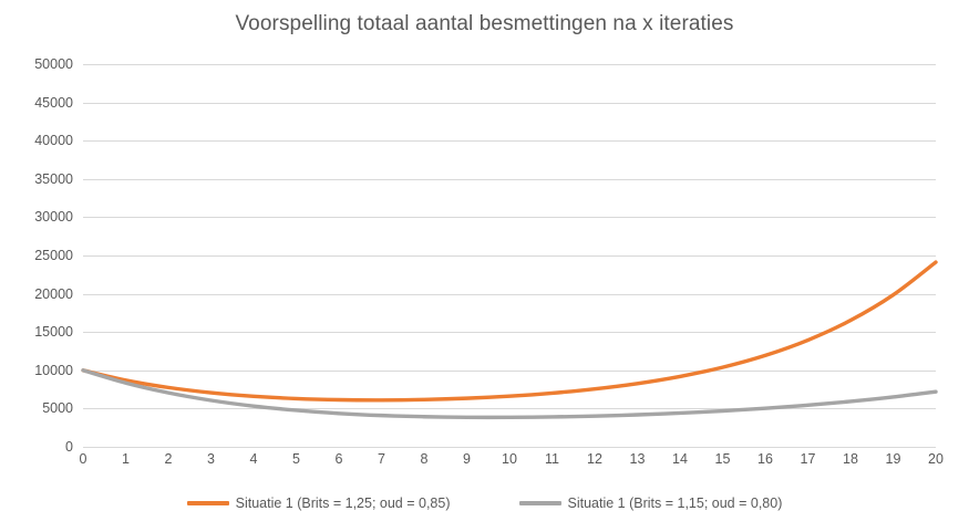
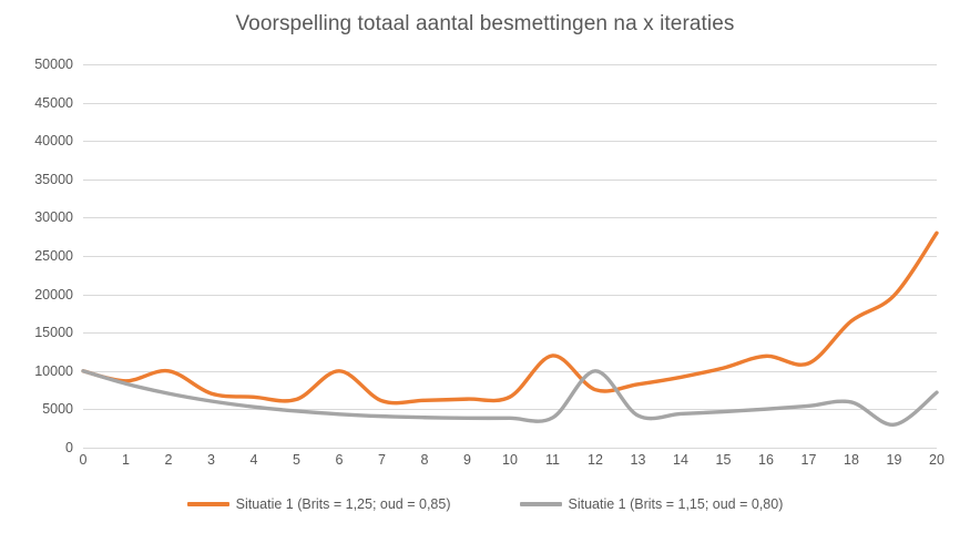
Situatie 1 (Brits = 1,25; oud = 0,85)/2: 8000 -> 10000
Situatie 1 (Brits = 1,25; oud = 0,85)/6: 6000 -> 10000
Situatie 1 (Brits = 1,25; oud = 0,85)/11: 7000 -> 12000
Situatie 1 (Brits = 1,15; oud = 0,80)/12: 4000 -> 10000
Situatie 1 (Brits = 1,25; oud = 0,85)/17: 14000 -> 11000
Situatie 1 (Brits = 1,15; oud = 0,80)/19: 7000 -> 3000
Situatie 1 (Brits = 1,25; oud = 0,85)/20: 24000 -> 28000
